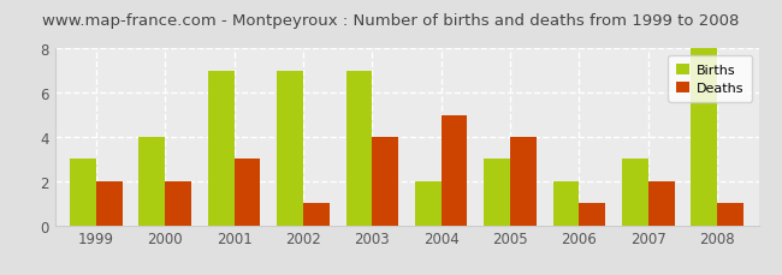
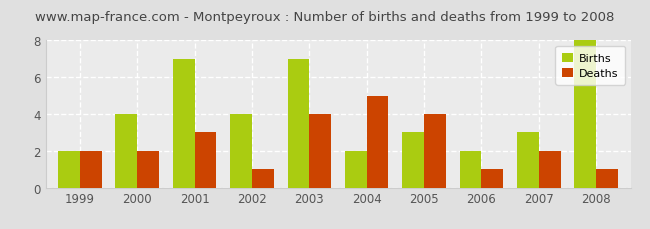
Births/1999: 3 -> 2
Births/2002: 7 -> 4
